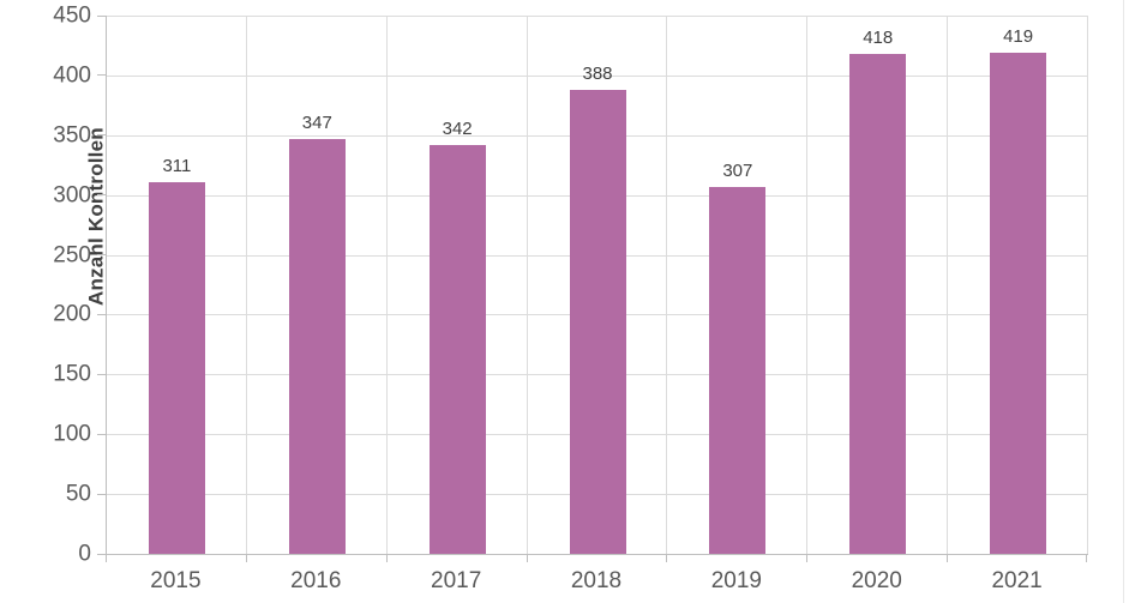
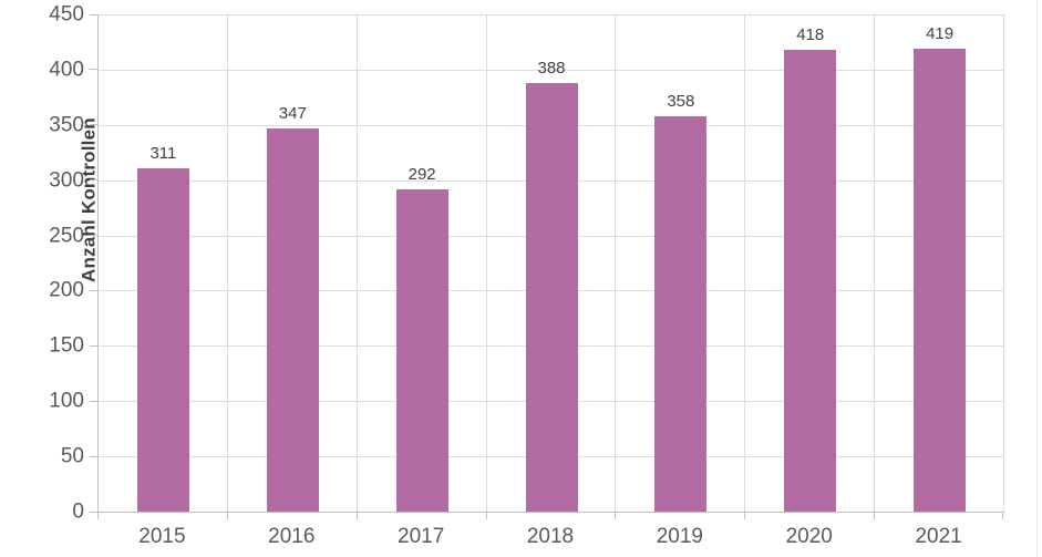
2017: 342 -> 292
2019: 307 -> 358
